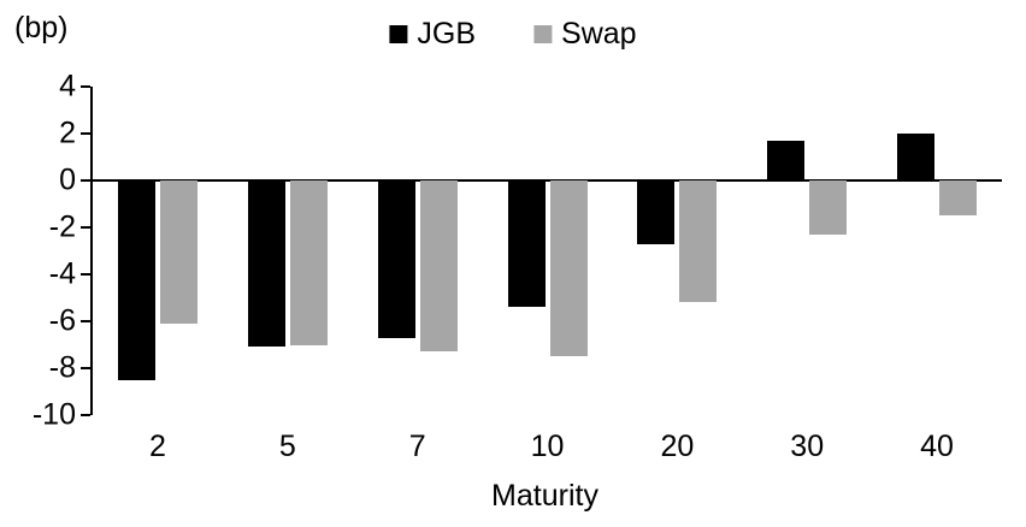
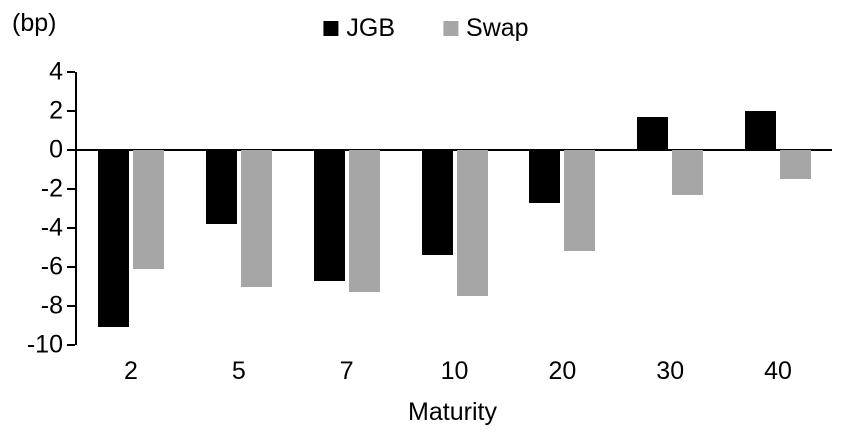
JGB/2: -8.5 -> -9.1
JGB/5: -7.1 -> -3.8
